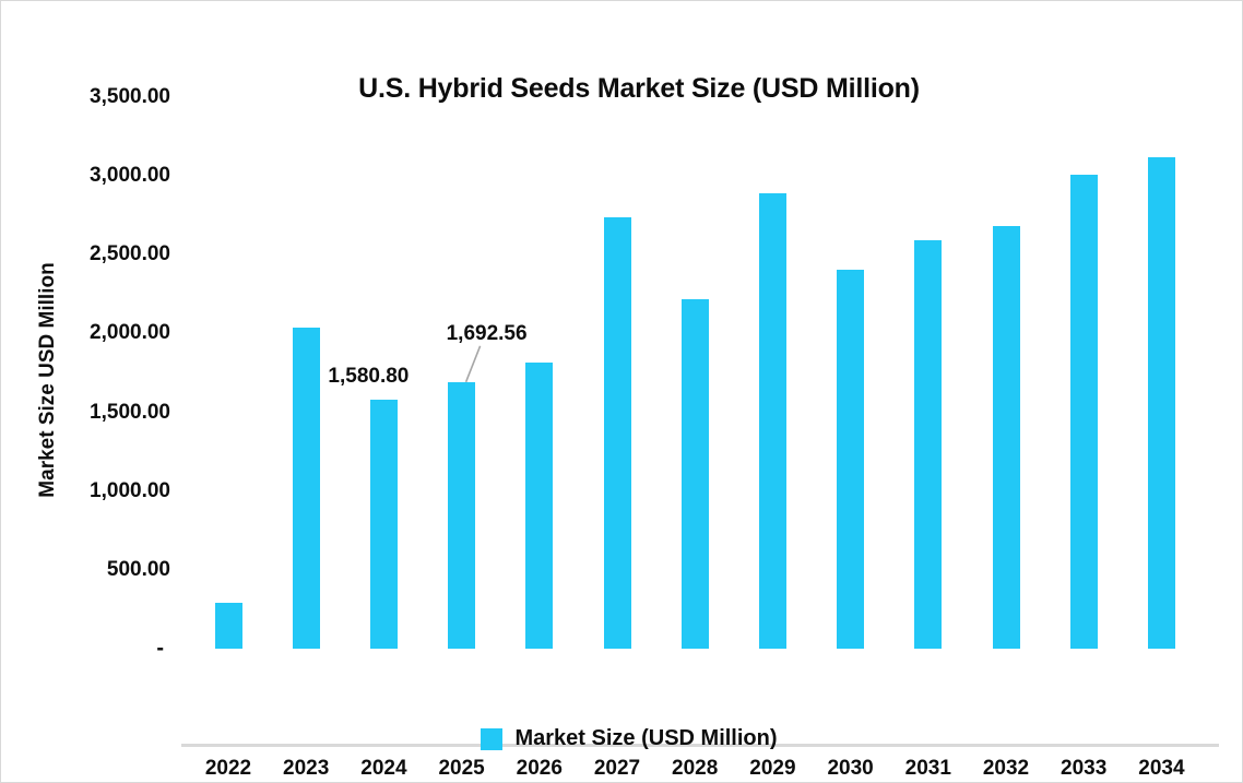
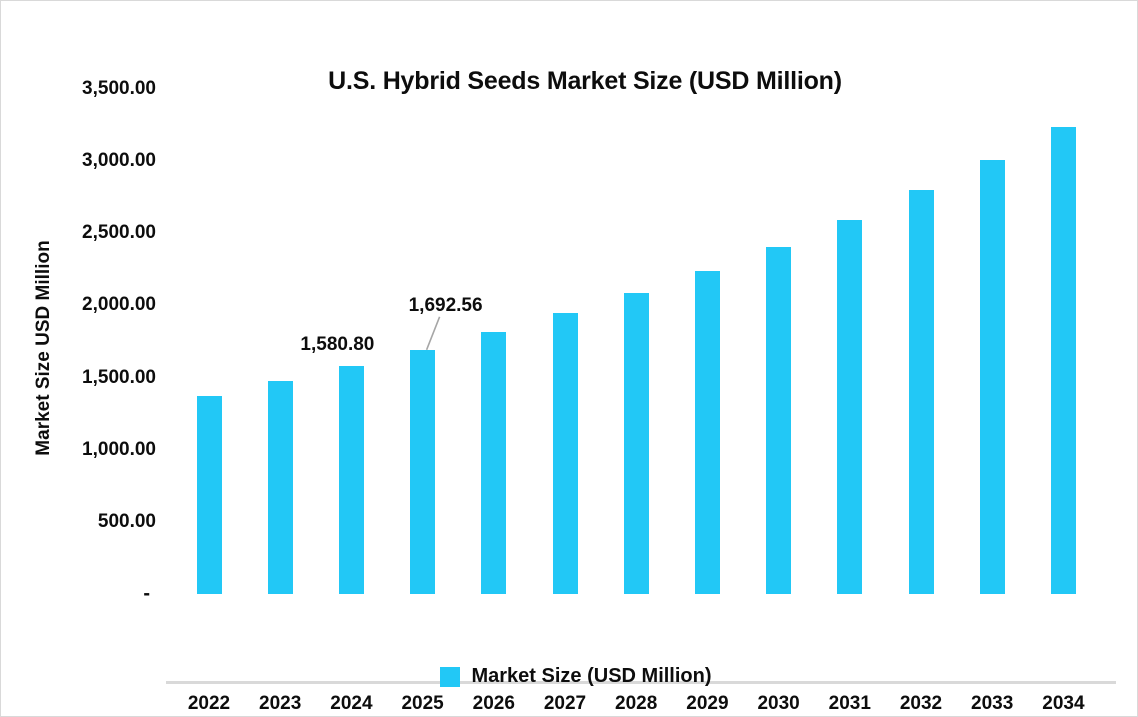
2022: 290 -> 1370
2023: 2040 -> 1470
2027: 2740 -> 1950
2028: 2220 -> 2090
2029: 2890 -> 2240
2032: 2680 -> 2800
2034: 3120 -> 3240
